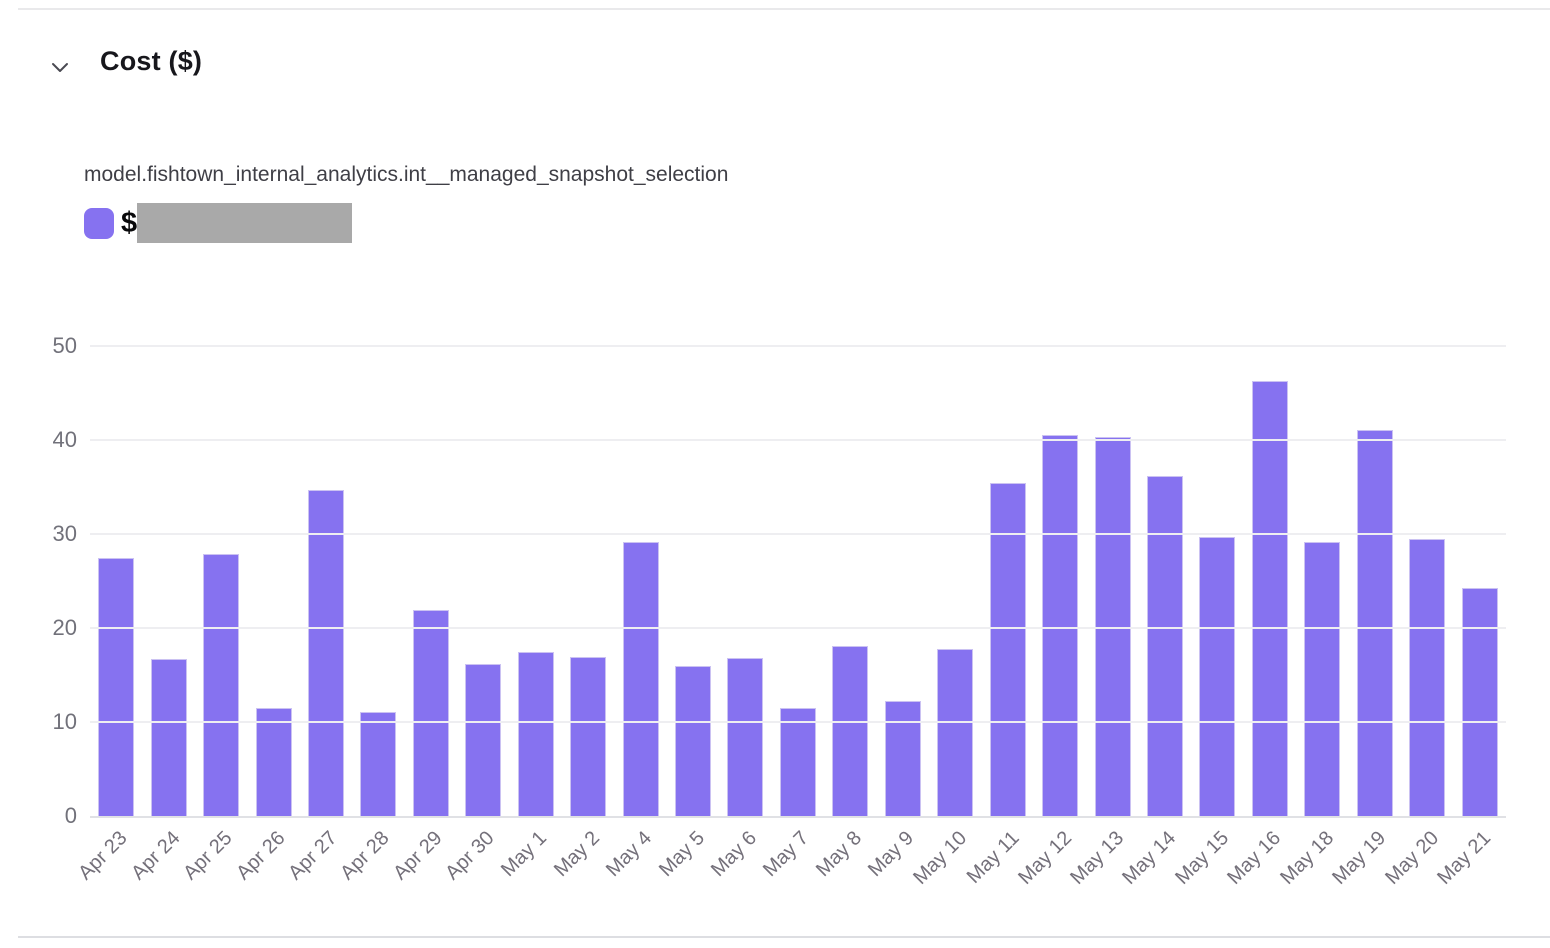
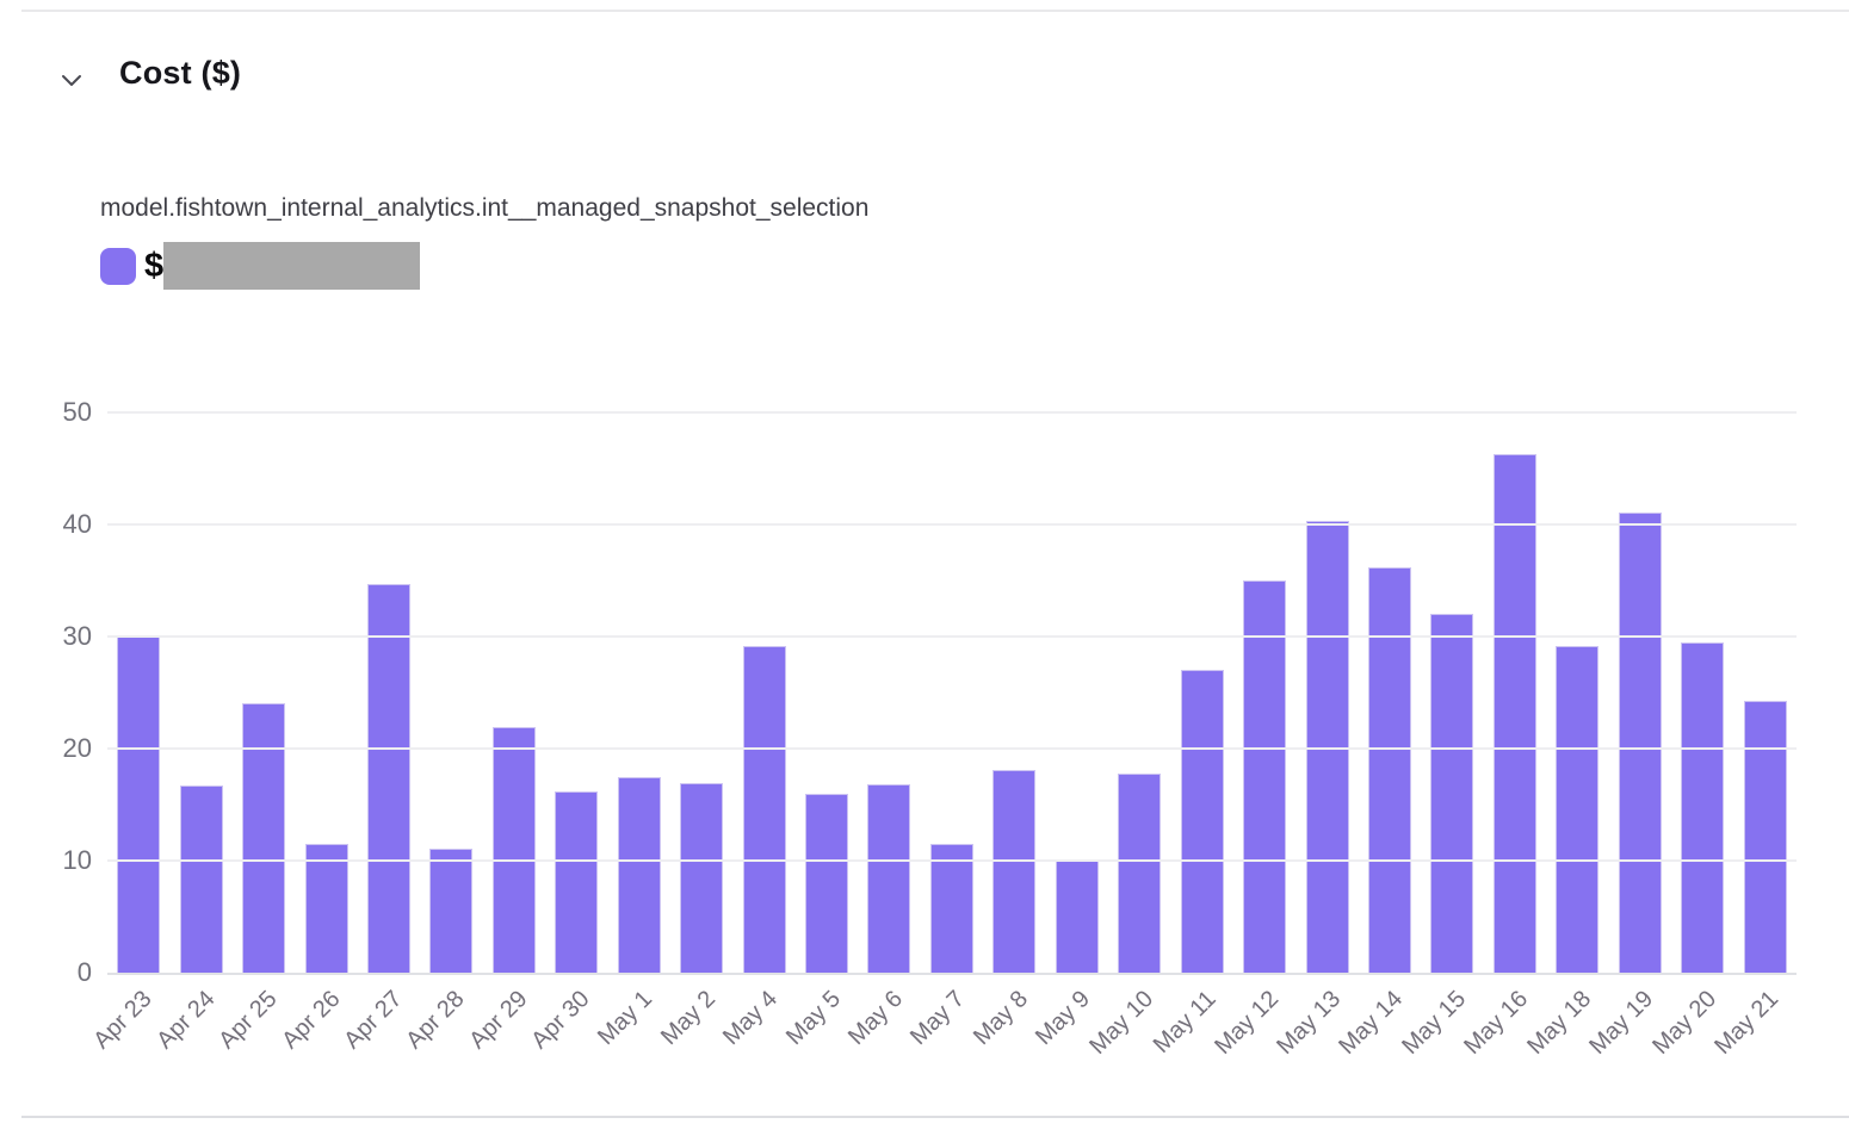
Apr 23: 27 -> 30
Apr 25: 28 -> 24
May 9: 12 -> 10
May 11: 35 -> 27
May 12: 40 -> 35
May 15: 30 -> 32
